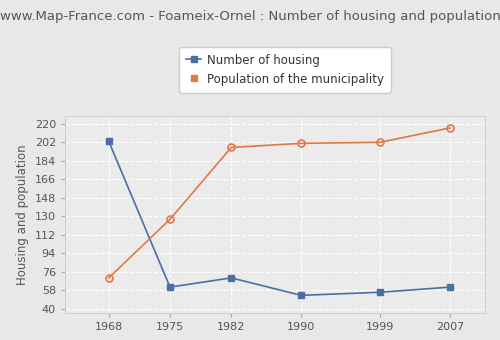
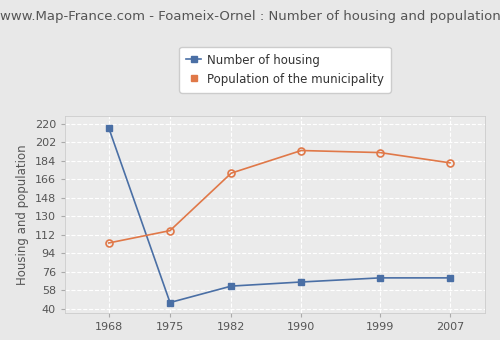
Number of housing/1968: 203 -> 216
Population of the municipality/1968: 70 -> 104
Number of housing/1975: 61 -> 46
Population of the municipality/1975: 127 -> 116
Number of housing/1982: 70 -> 62
Population of the municipality/1982: 197 -> 172
Number of housing/1990: 53 -> 66
Population of the municipality/1990: 201 -> 194
Number of housing/1999: 56 -> 70
Population of the municipality/1999: 202 -> 192
Number of housing/2007: 61 -> 70
Population of the municipality/2007: 216 -> 182
